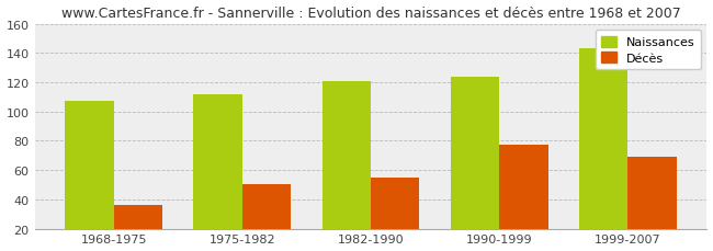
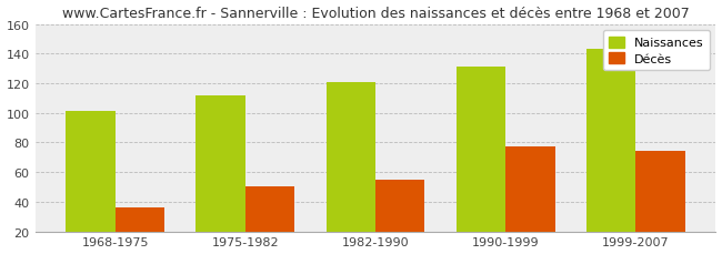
Naissances/1968-1975: 107 -> 101
Naissances/1990-1999: 124 -> 131
Décès/1999-2007: 69 -> 74
